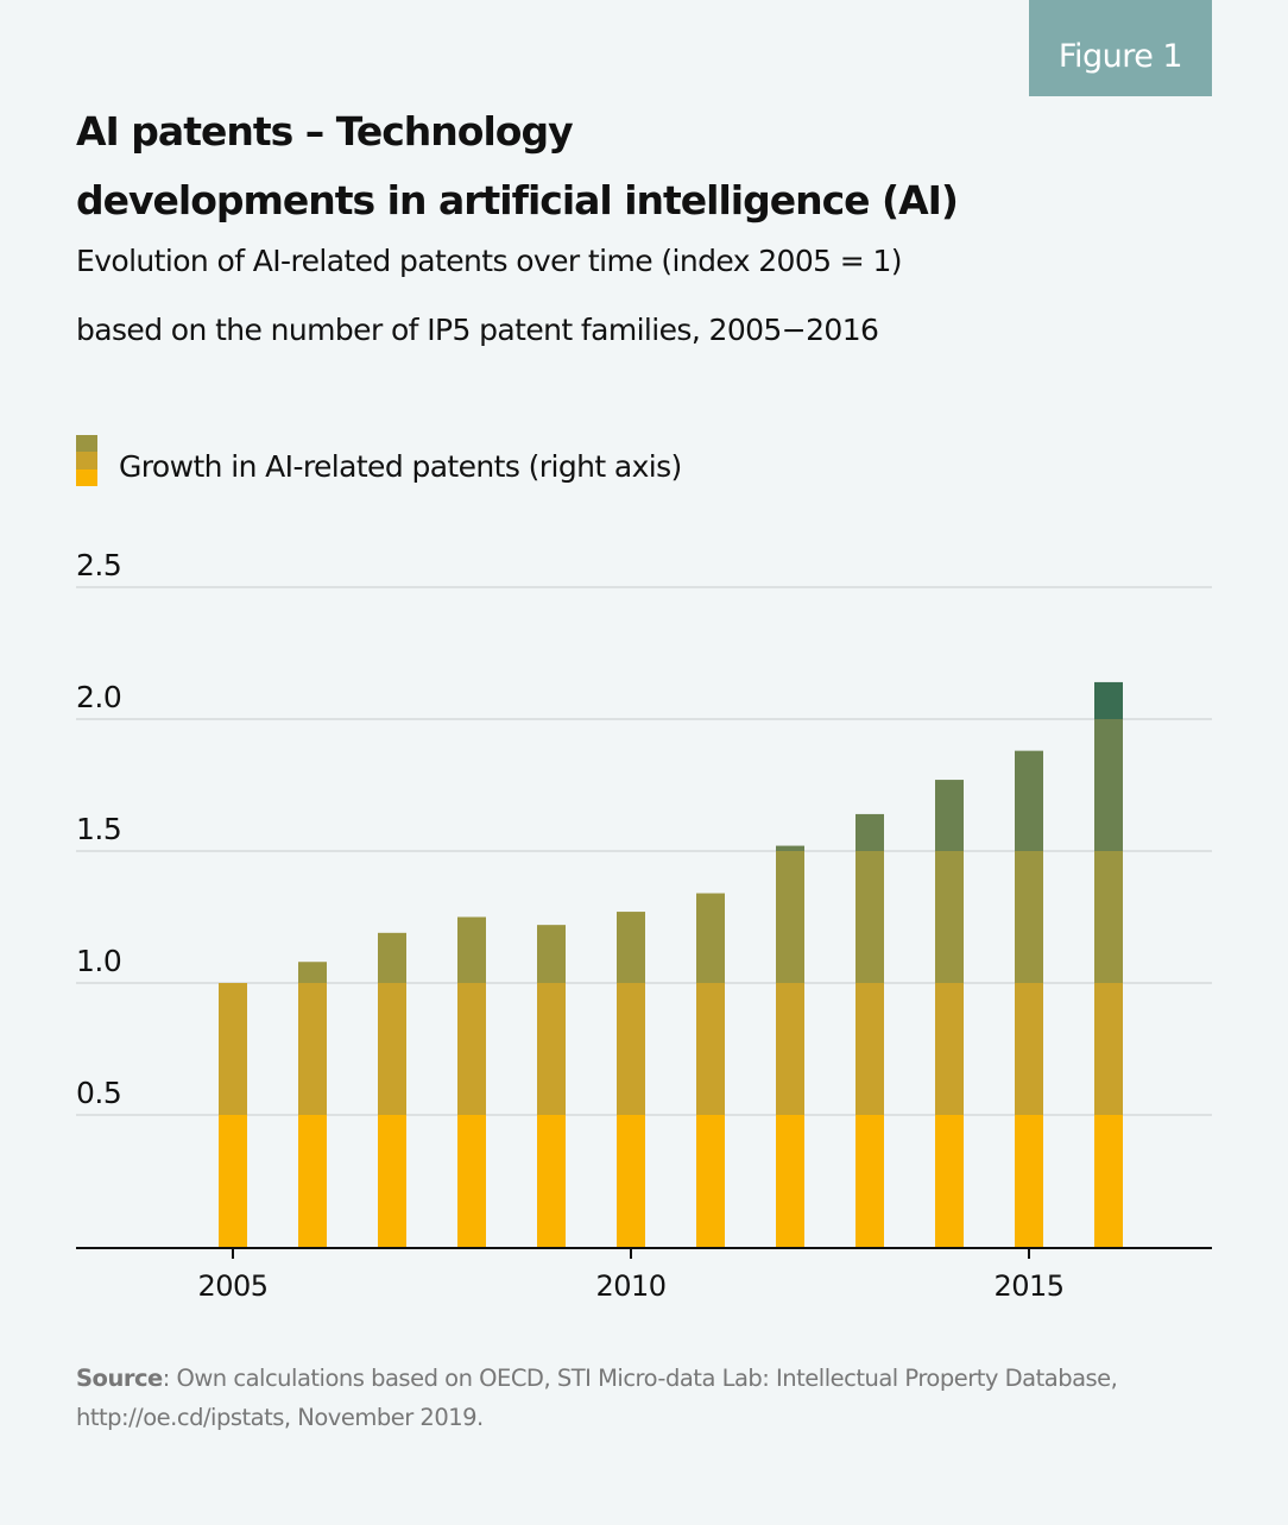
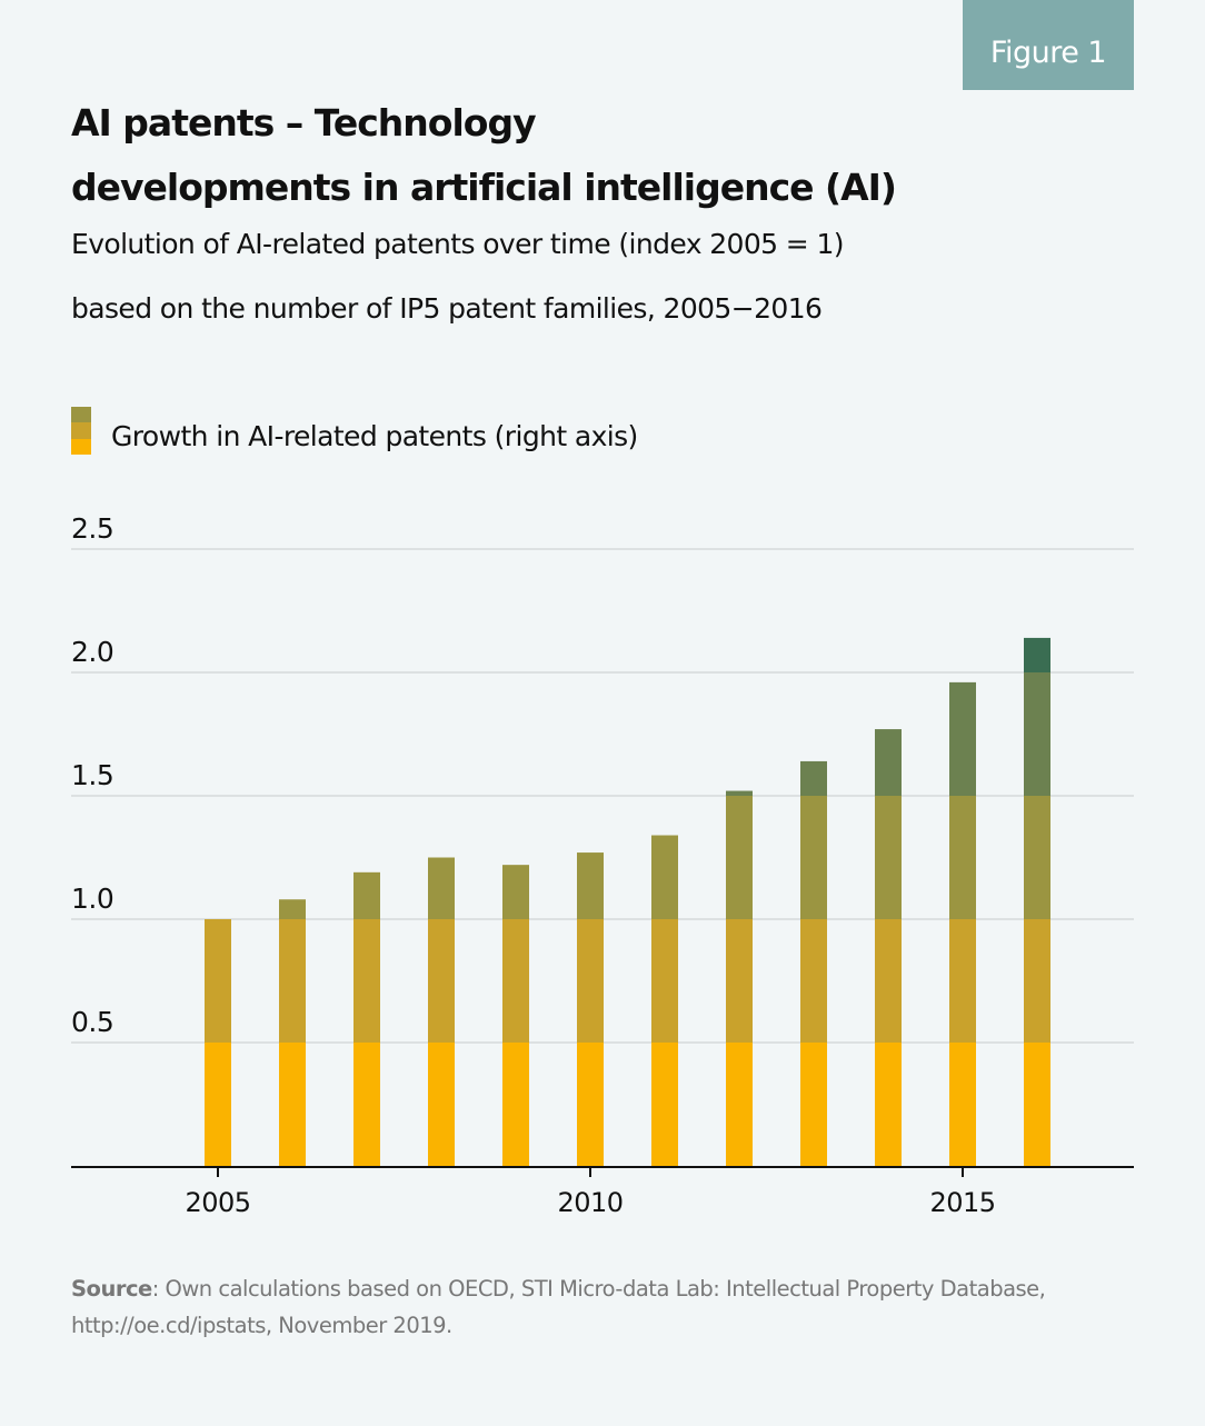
2015: 1.88 -> 1.96
